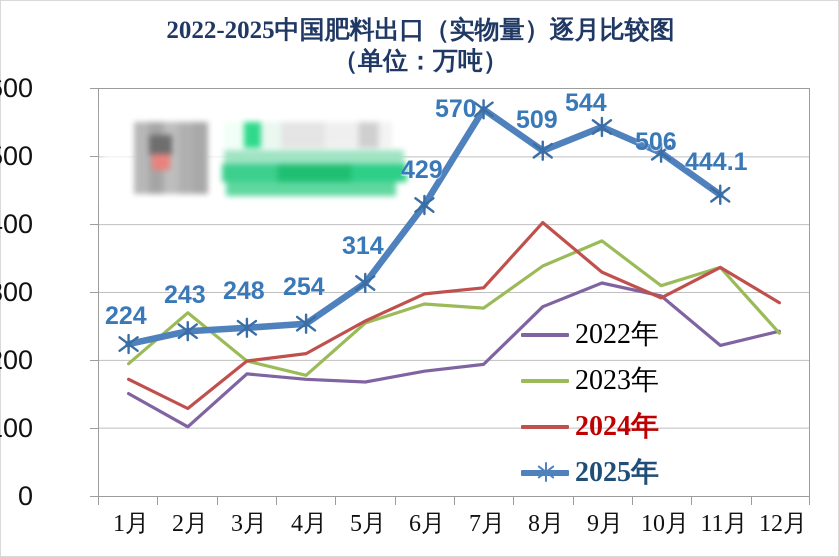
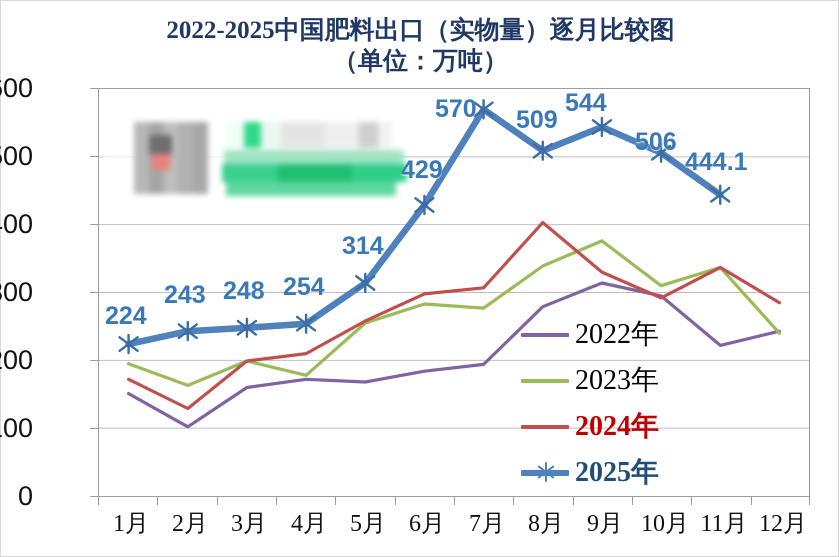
2023年/2月: 270 -> 160
2022年/3月: 180 -> 160
